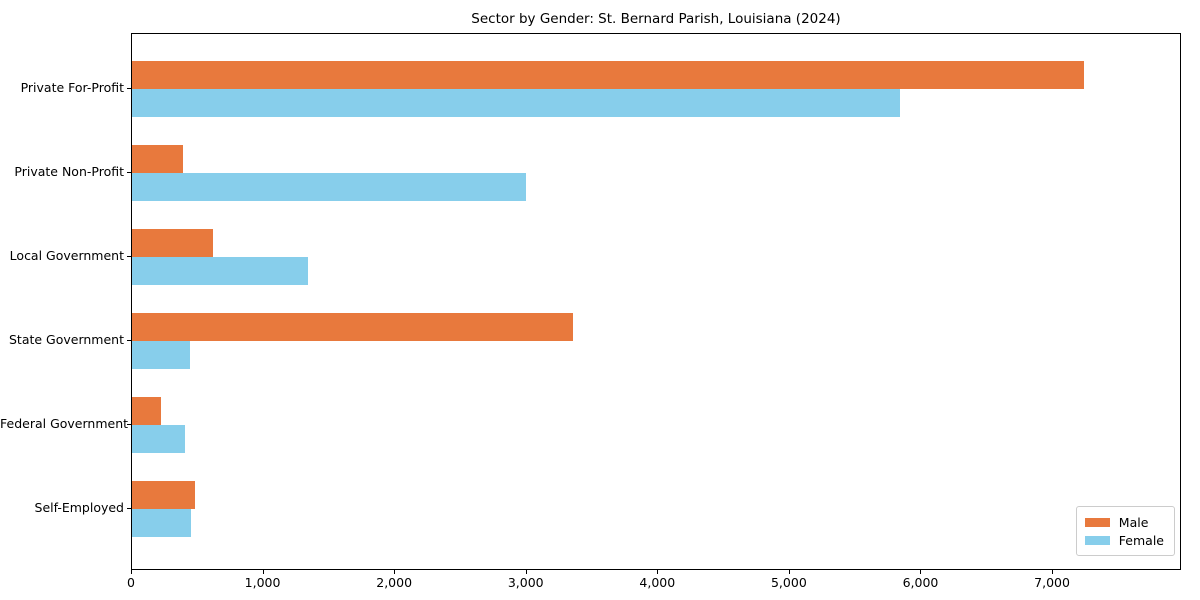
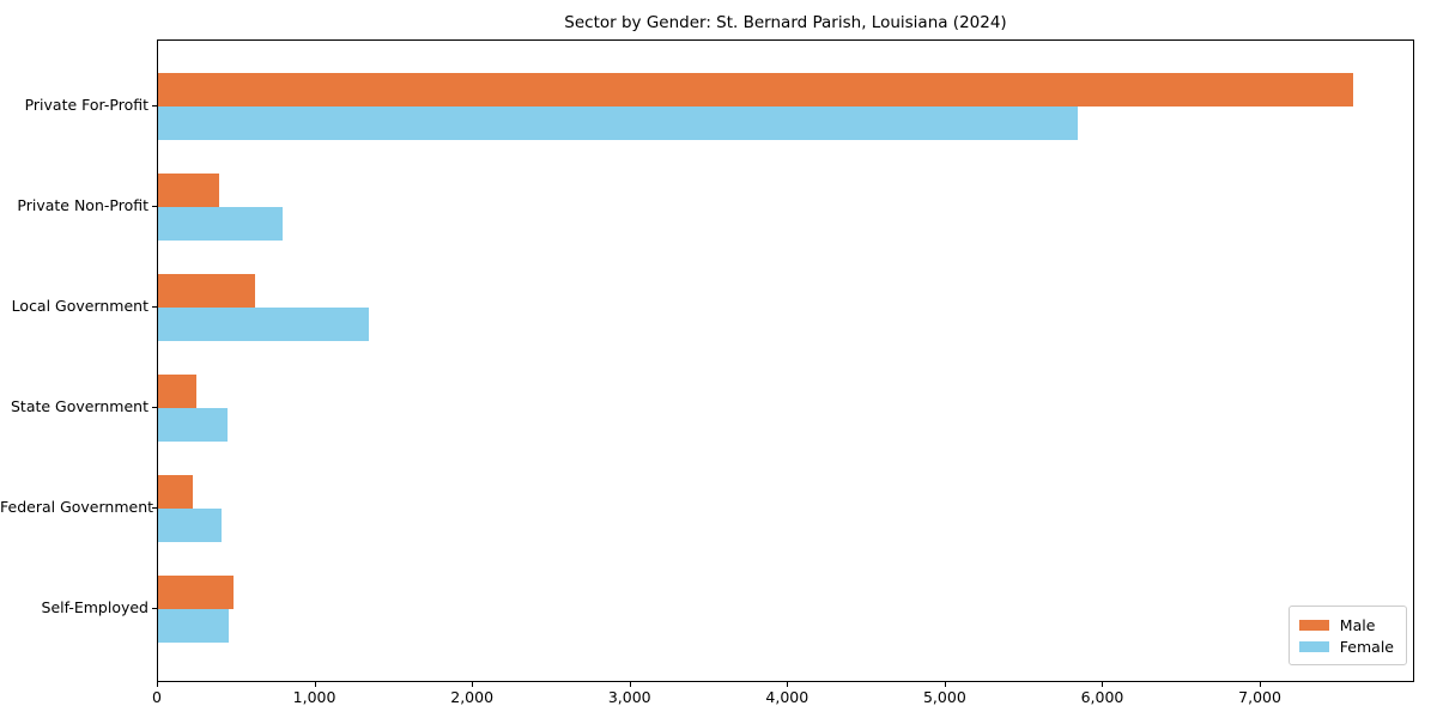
Male/Private For-Profit: 7250 -> 7600
Female/Private Non-Profit: 3000 -> 790
Male/State Government: 3360 -> 240
